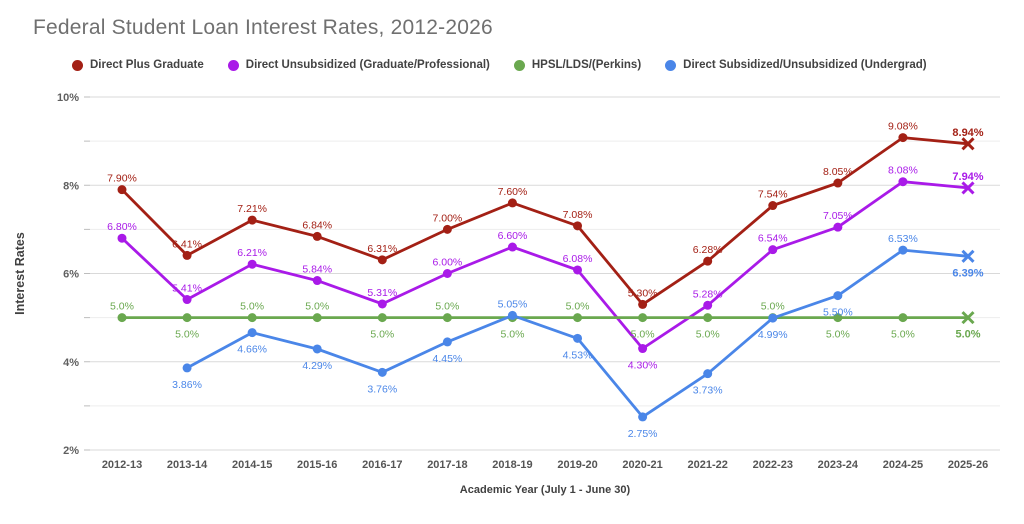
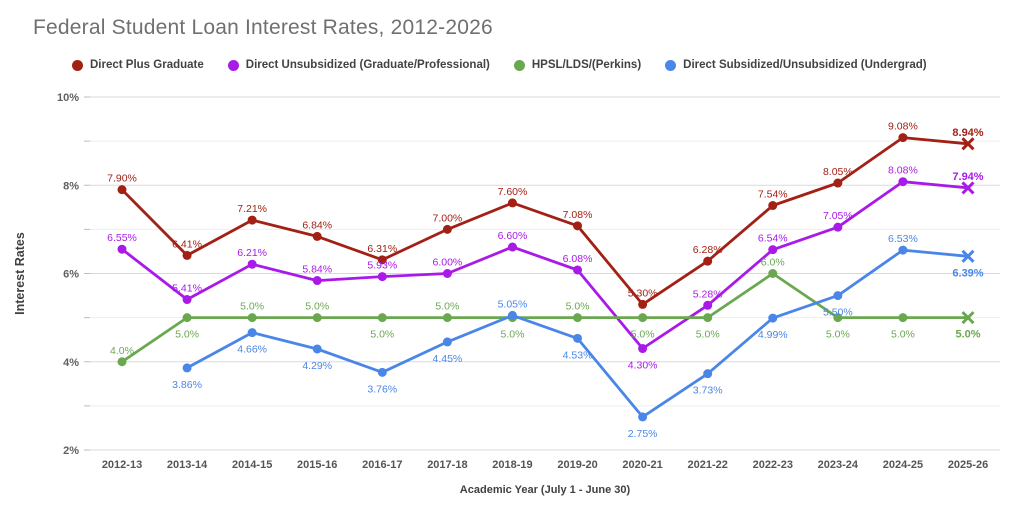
Direct Unsubsidized (Graduate/Professional)/2012-13: 6.80% -> 6.55%
HPSL/LDS/(Perkins)/2012-13: 5.0% -> 4.0%
Direct Unsubsidized (Graduate/Professional)/2016-17: 5.31% -> 5.93%
HPSL/LDS/(Perkins)/2022-23: 5.0% -> 6.0%
